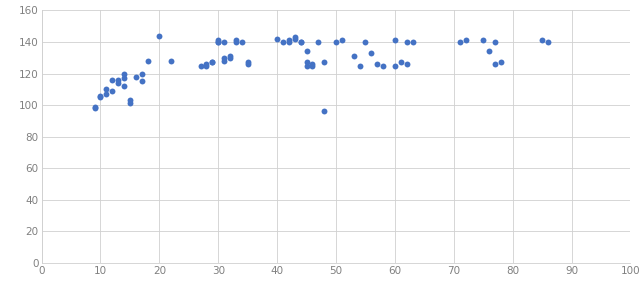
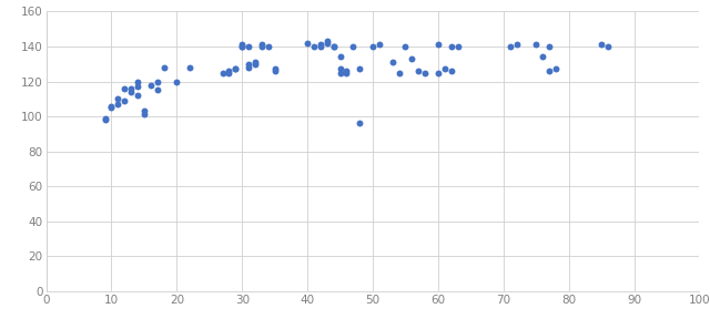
20: 144 -> 120
